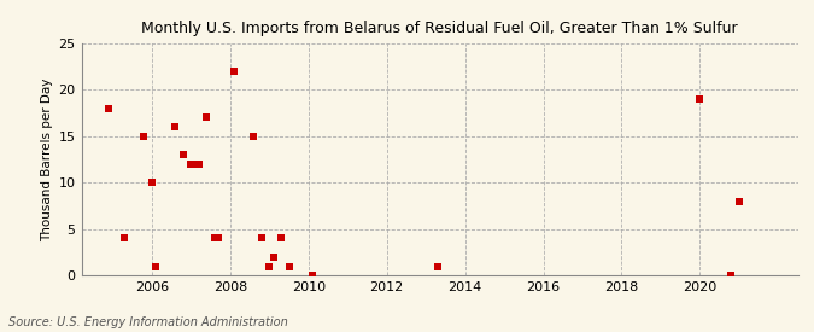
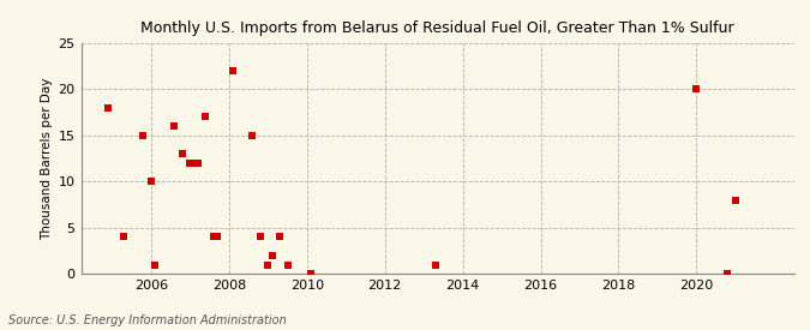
2020: 19 -> 20
